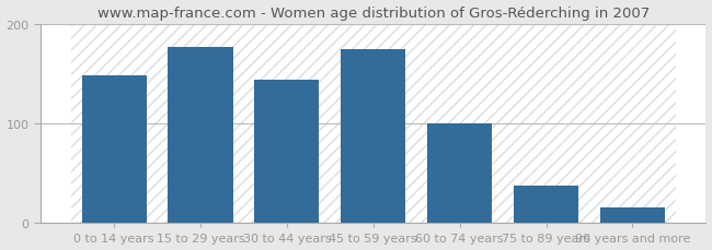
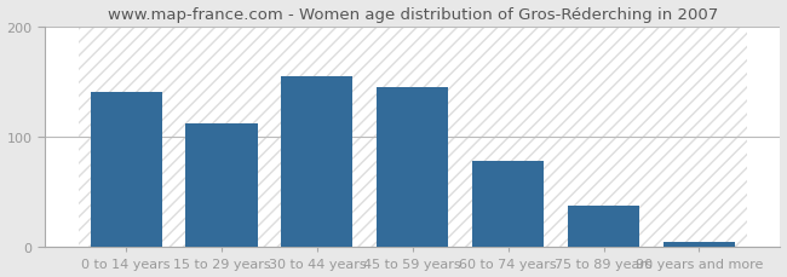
0 to 14 years: 148 -> 140
15 to 29 years: 176 -> 112
30 to 44 years: 144 -> 155
45 to 59 years: 174 -> 145
60 to 74 years: 100 -> 78
90 years and more: 16 -> 5
